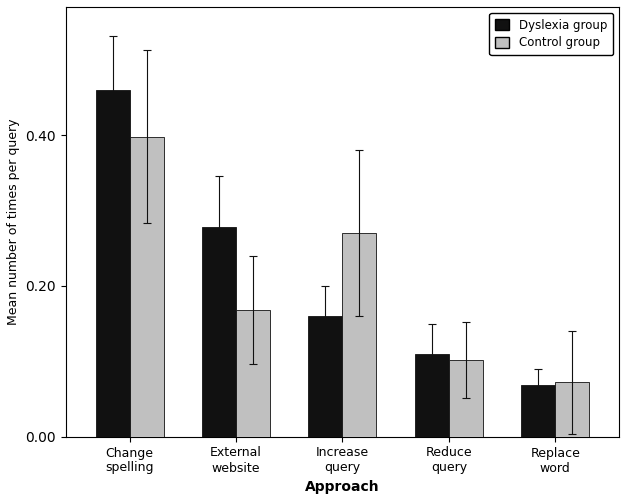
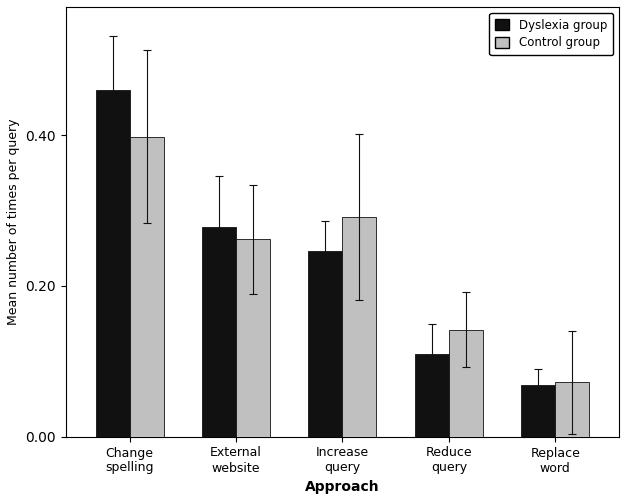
Control group/External website: 0.168 -> 0.262
Dyslexia group/Increase query: 0.160 -> 0.246
Control group/Increase query: 0.270 -> 0.292
Control group/Reduce query: 0.102 -> 0.142
